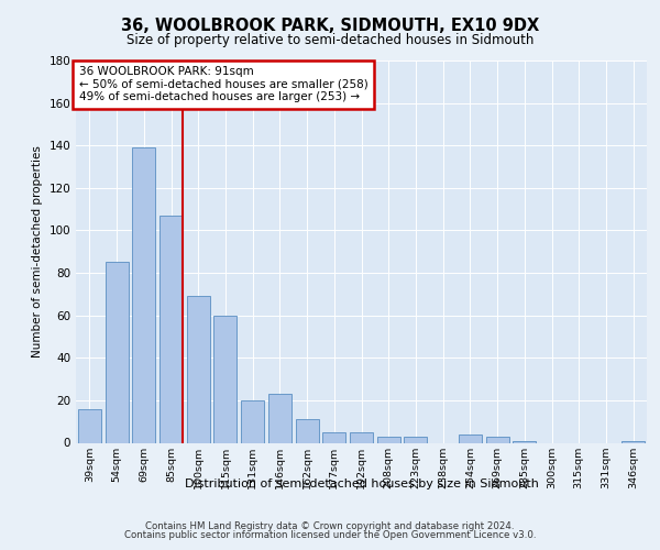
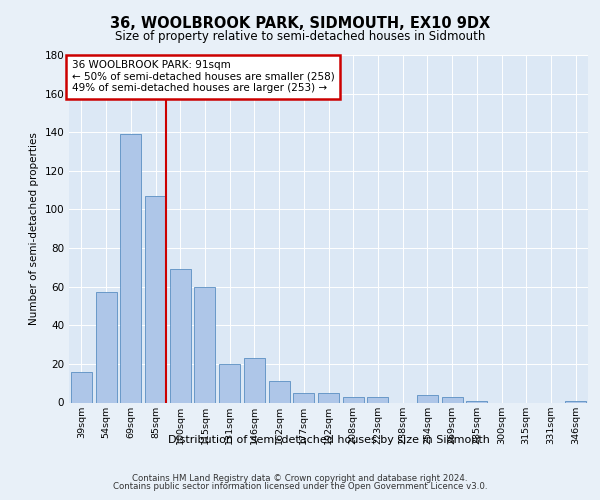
54sqm: 85 -> 57
